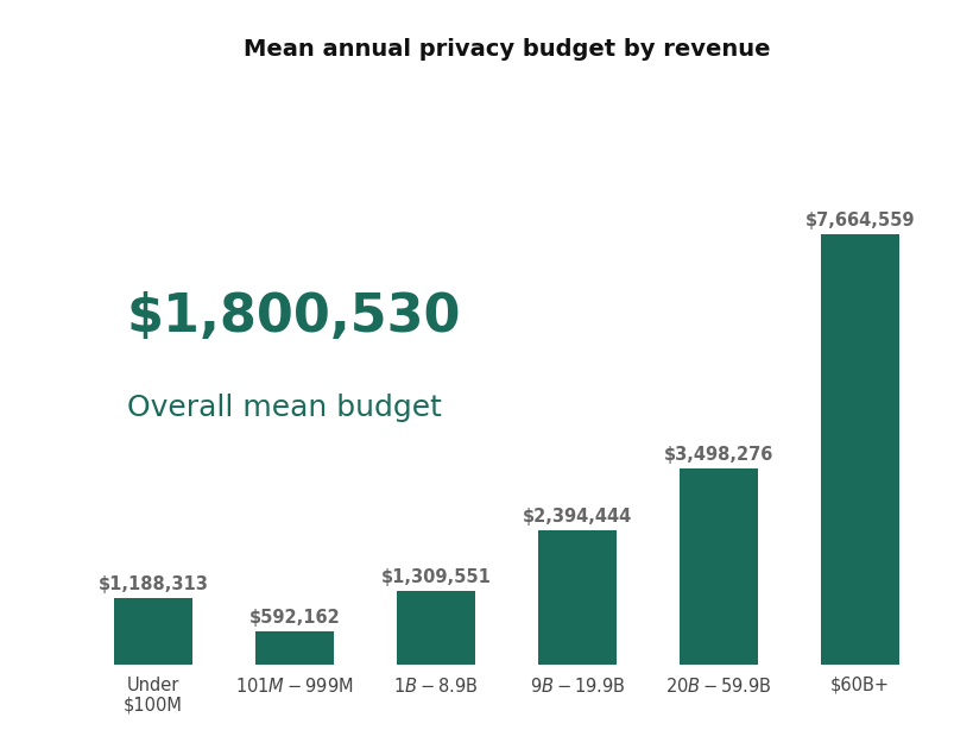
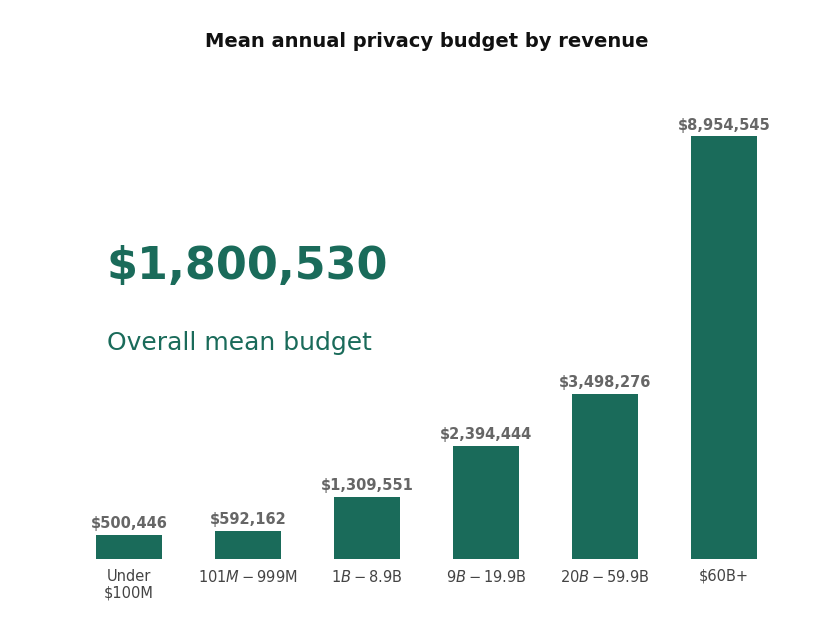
Under $100M: $1,188,313 -> $500,446
$60B+: $7,664,559 -> $8,954,545
